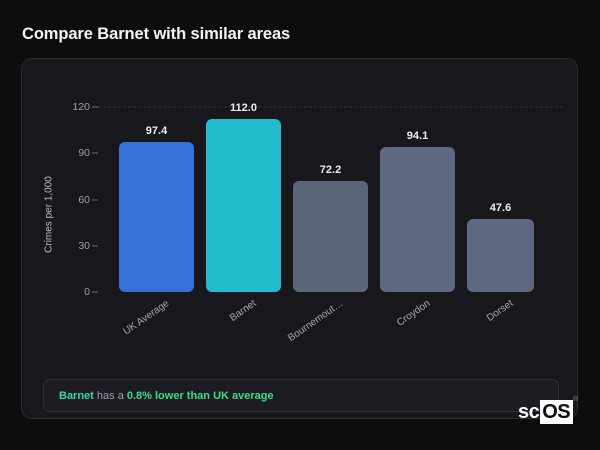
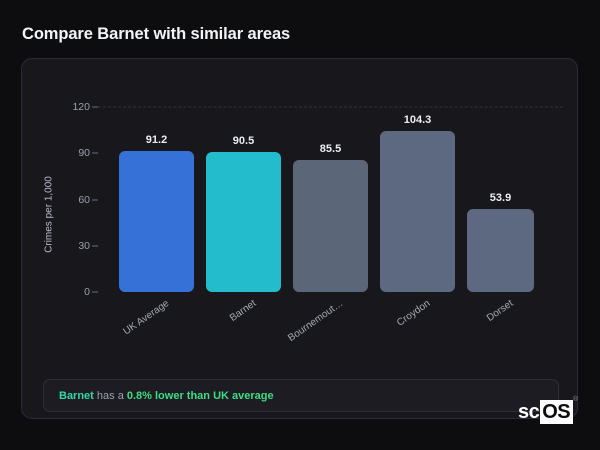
UK Average: 97.4 -> 91.2
Barnet: 112.0 -> 90.5
Bournemout…: 72.2 -> 85.5
Croydon: 94.1 -> 104.3
Dorset: 47.6 -> 53.9
